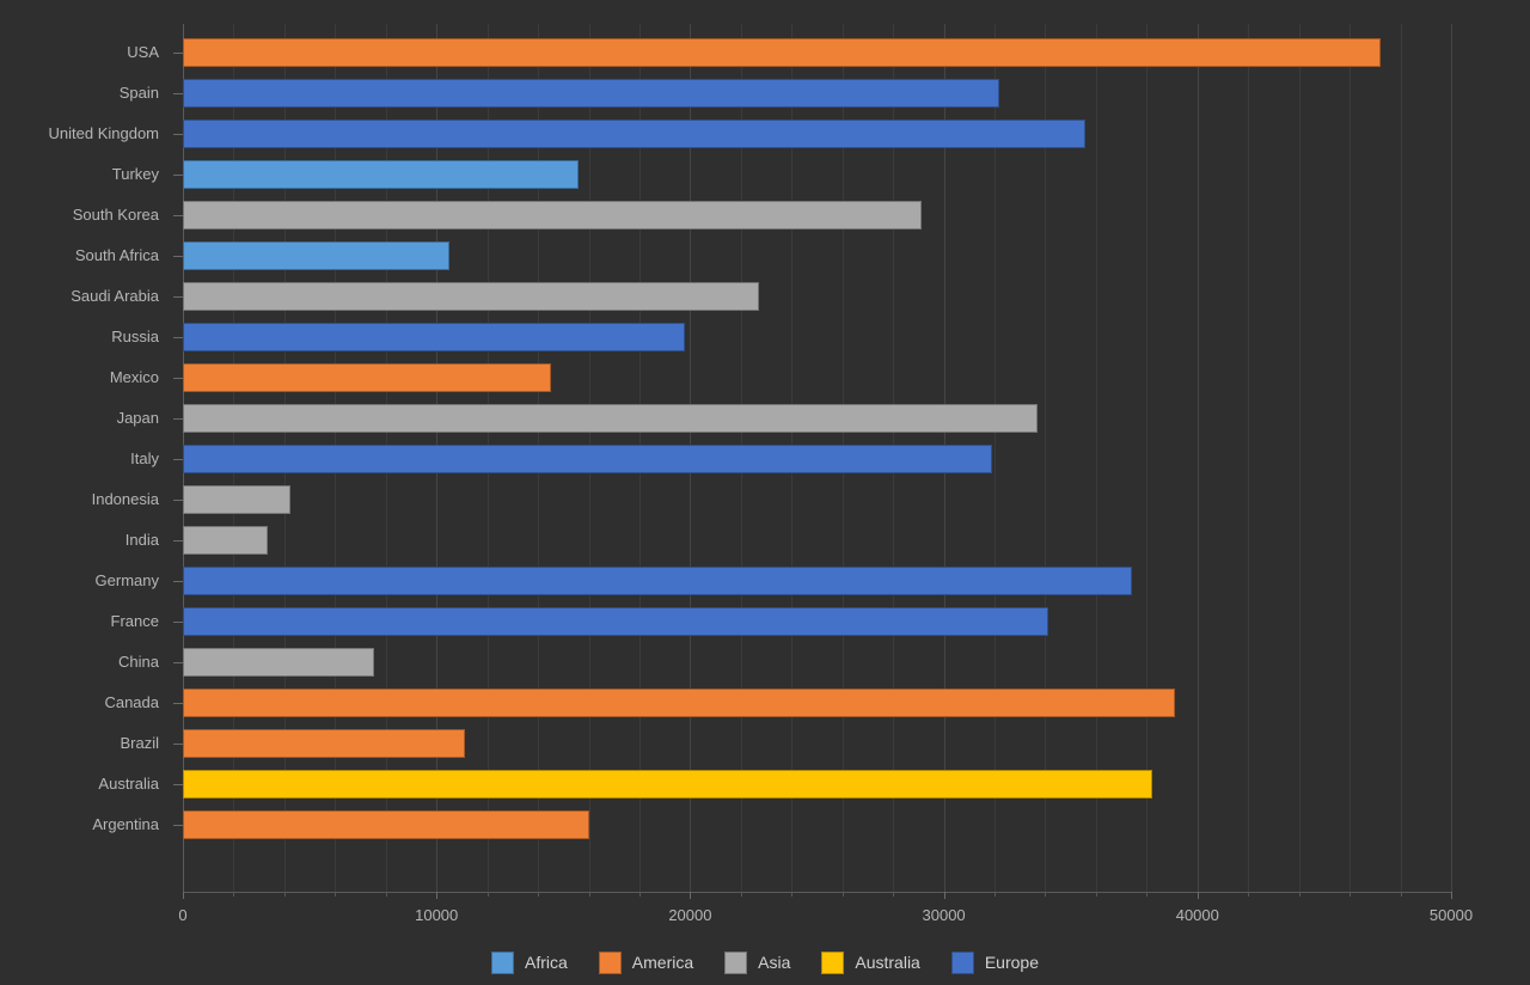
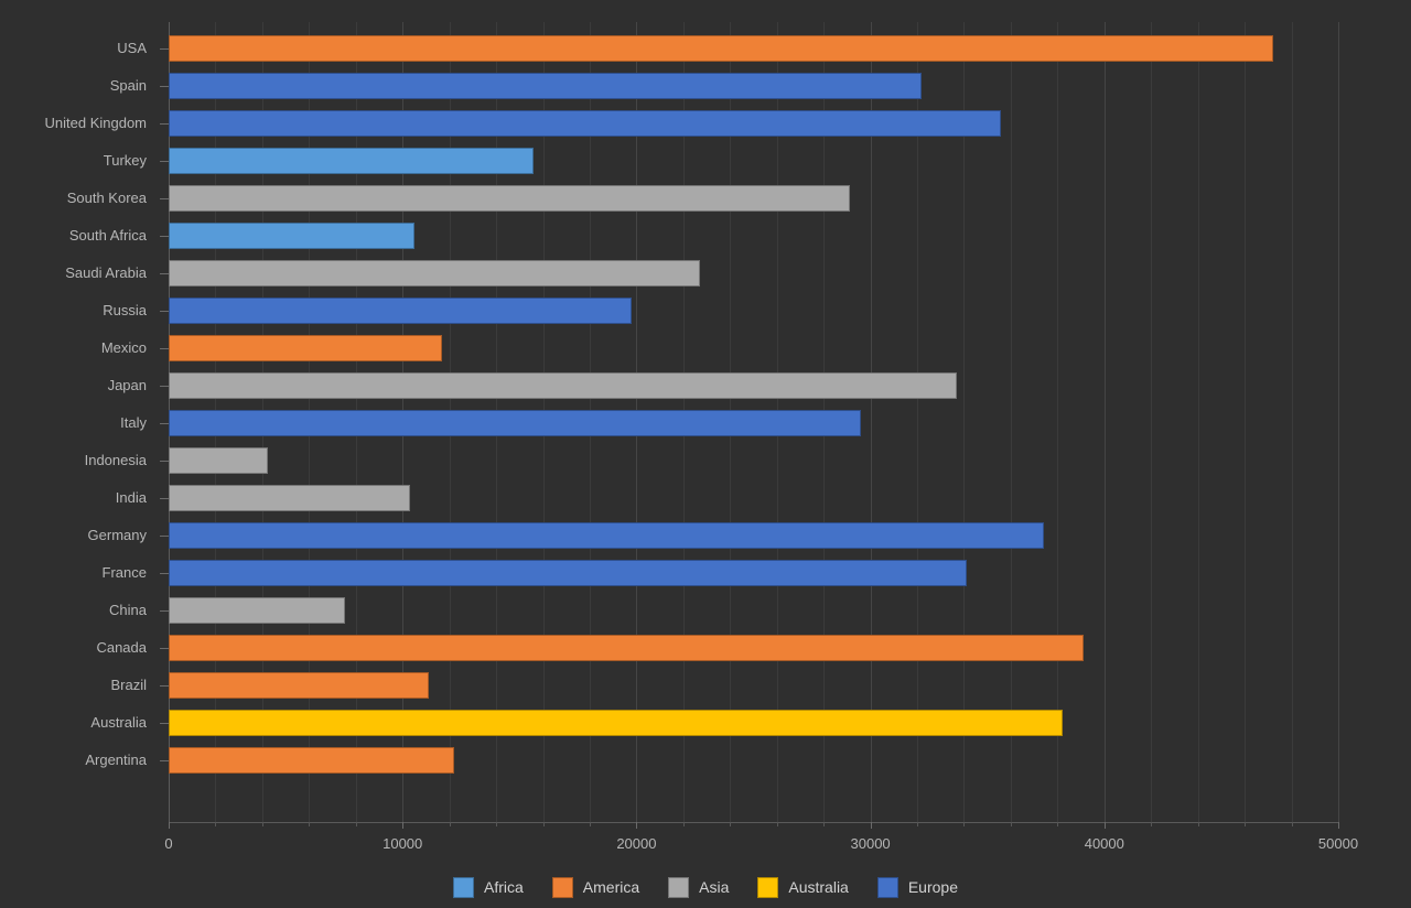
Mexico: 14500 -> 11700
Italy: 31900 -> 29600
India: 3400 -> 10300
Argentina: 16000 -> 12200
